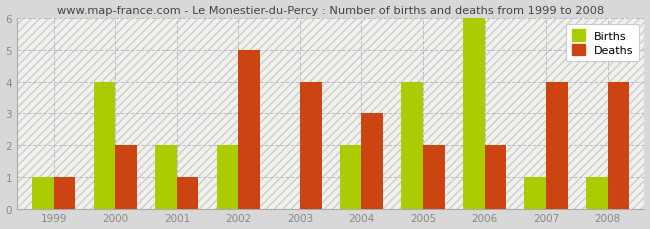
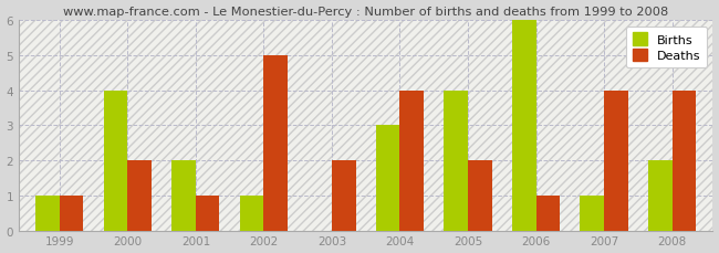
Births/2002: 2 -> 1
Deaths/2003: 4 -> 2
Births/2004: 2 -> 3
Deaths/2004: 3 -> 4
Deaths/2006: 2 -> 1
Births/2008: 1 -> 2
